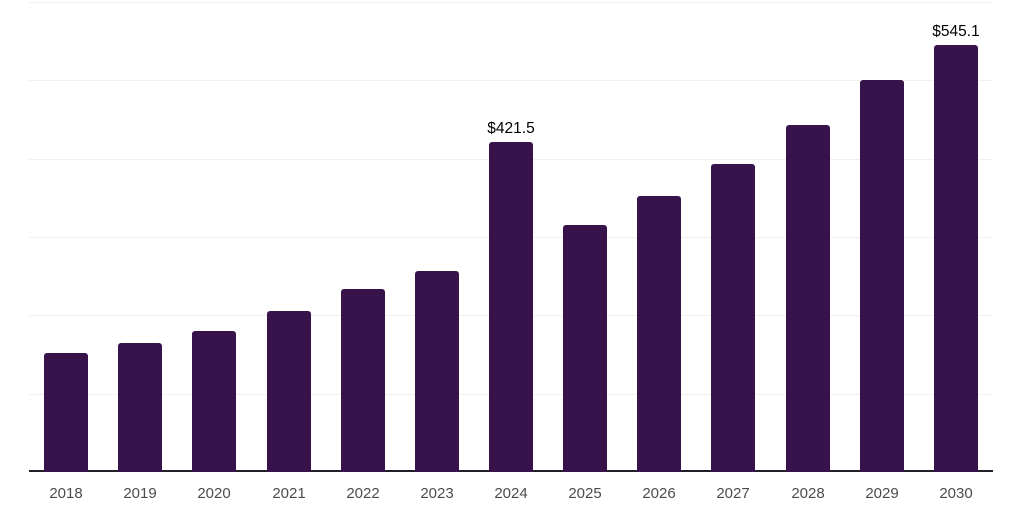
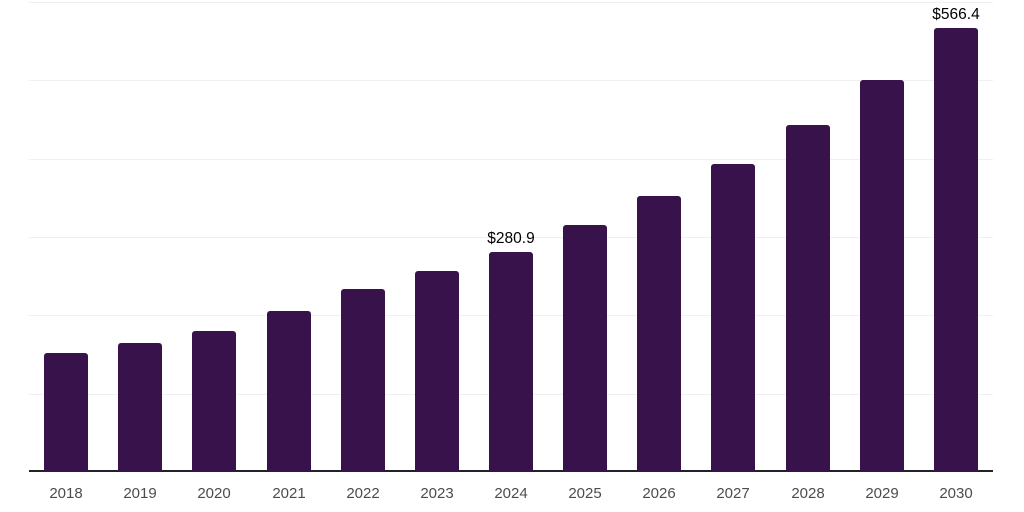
2024: $421.5 -> $280.9
2030: $545.1 -> $566.4
